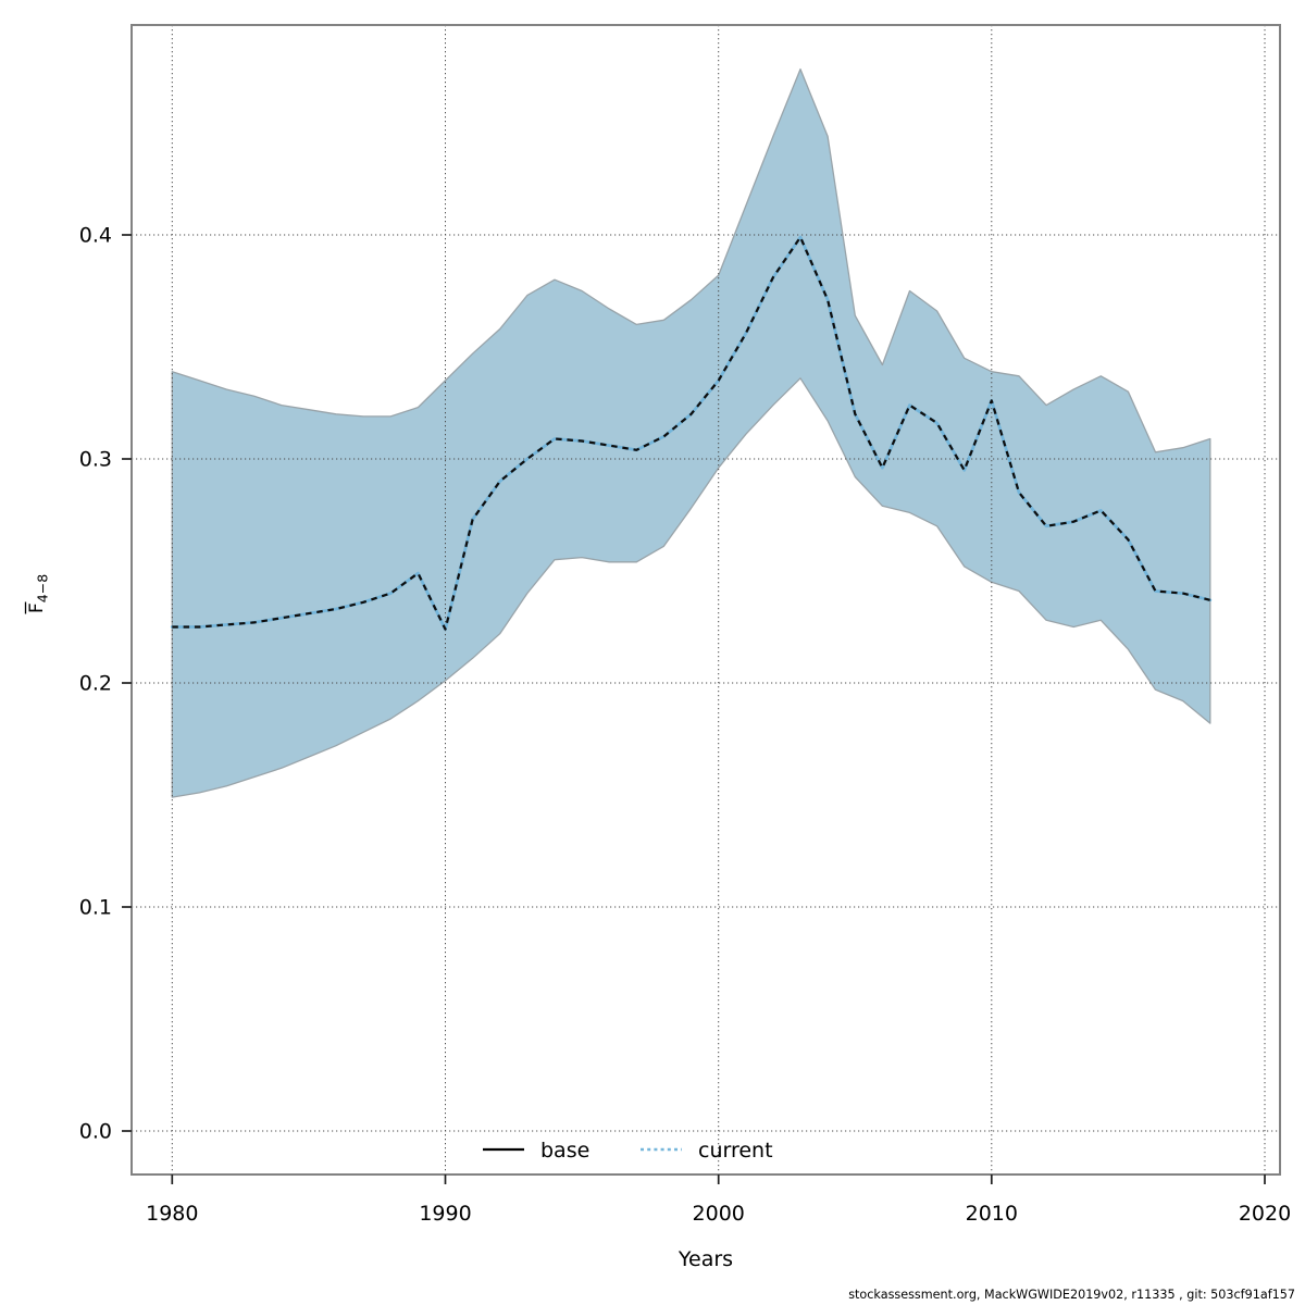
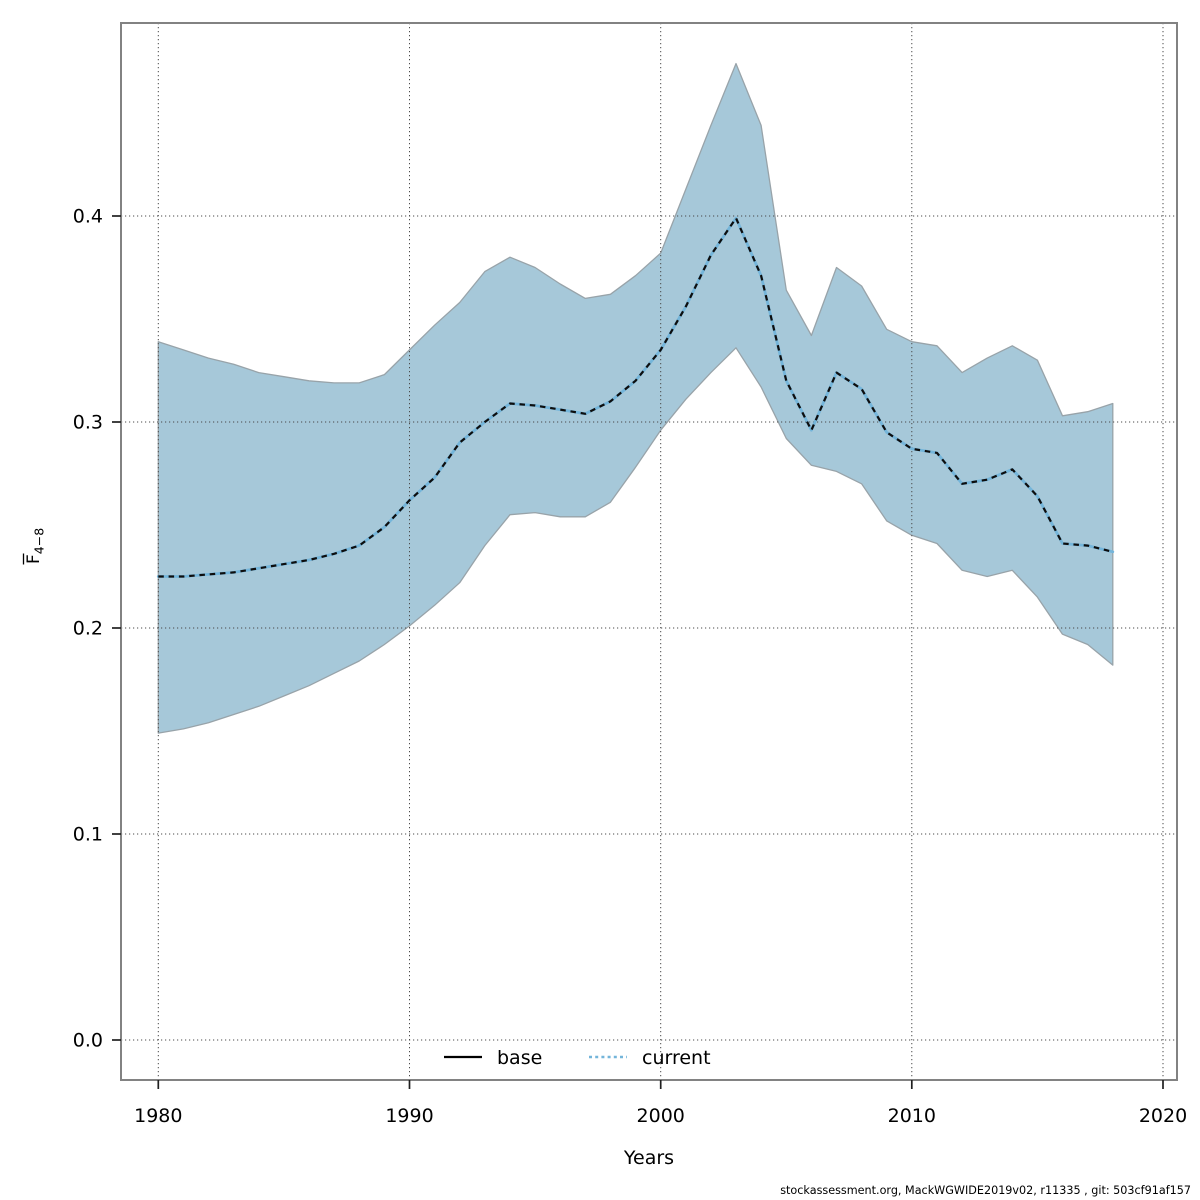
base/1990: 0.105 -> 0.262
current/1990: 0.224 -> 0.262
base/2010: 0.087 -> 0.287
current/2010: 0.326 -> 0.287
